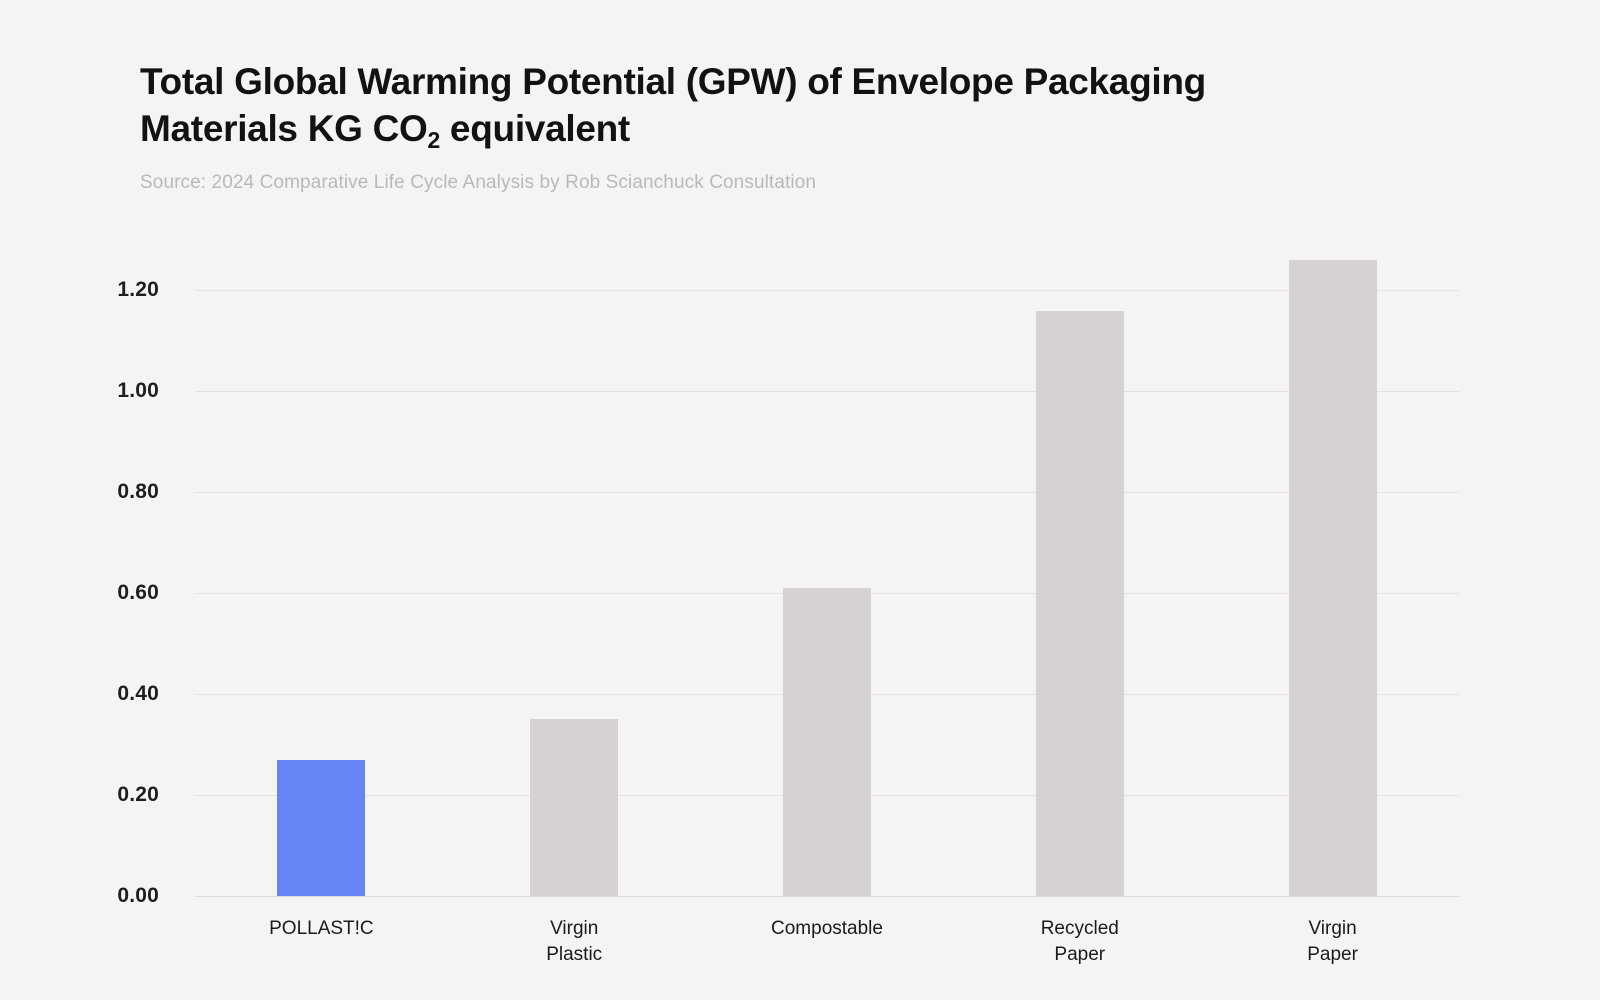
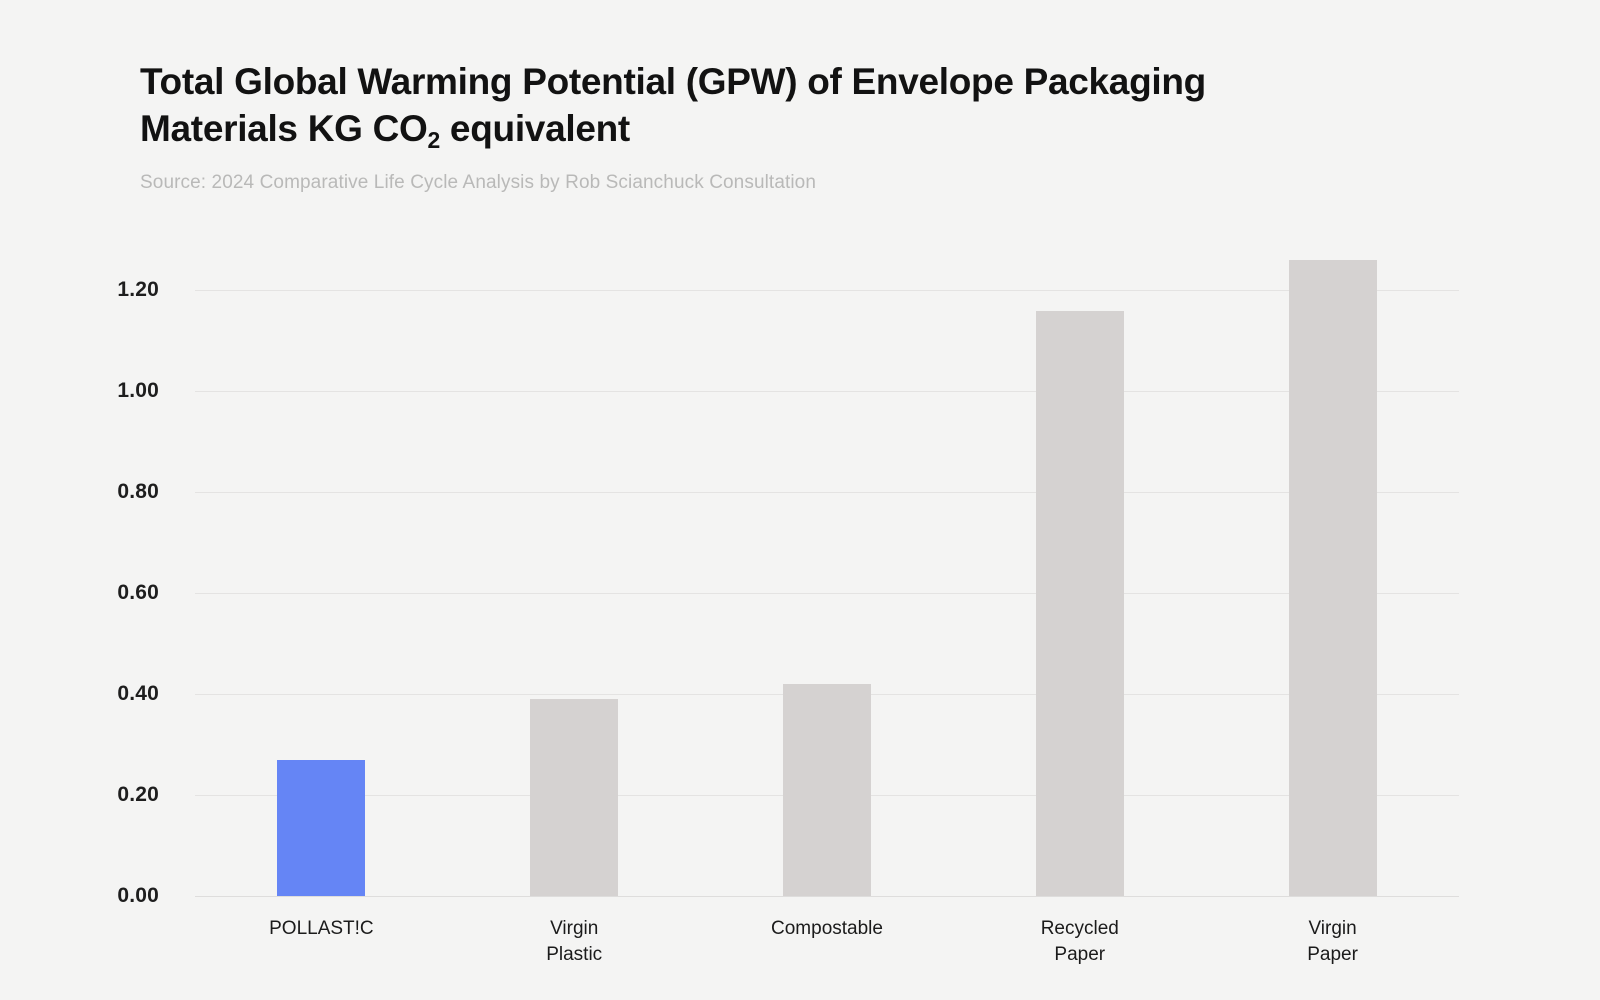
Virgin Plastic: 0.35 -> 0.39
Compostable: 0.61 -> 0.42
